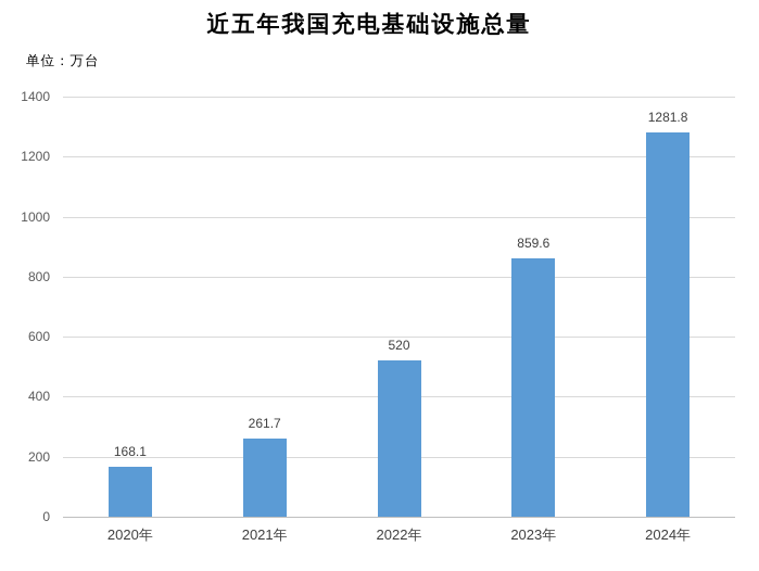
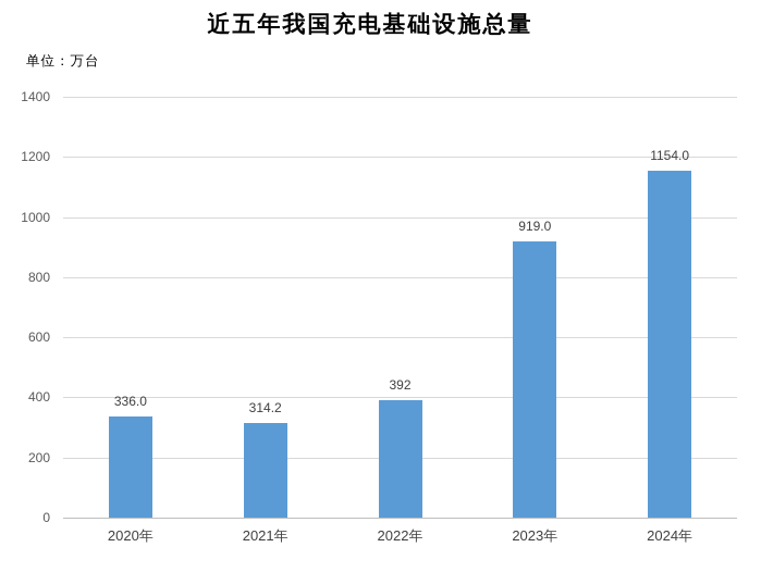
2020年: 168.1 -> 336.0
2021年: 261.7 -> 314.2
2022年: 520 -> 392
2023年: 859.6 -> 919.0
2024年: 1281.8 -> 1154.0
